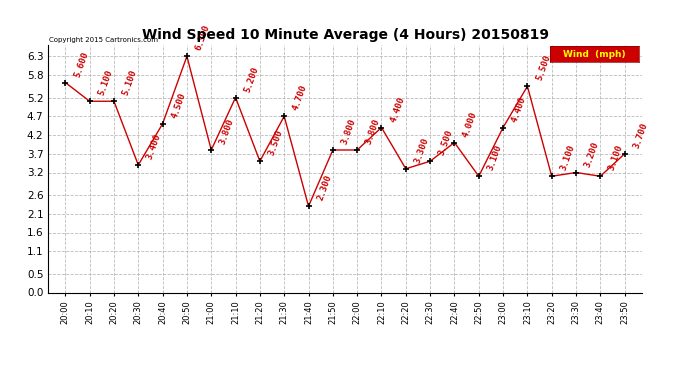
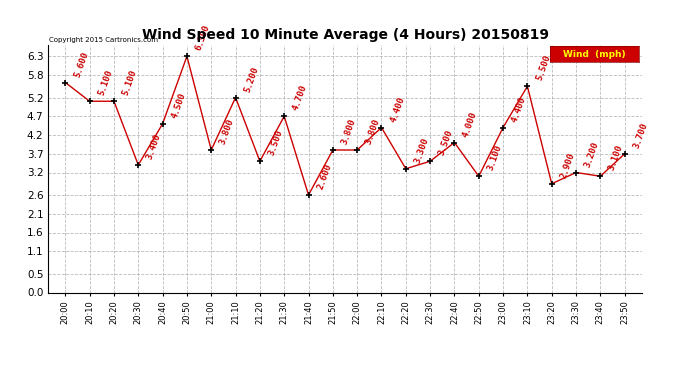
21:40: 2.300 -> 2.600
23:20: 3.100 -> 2.900
